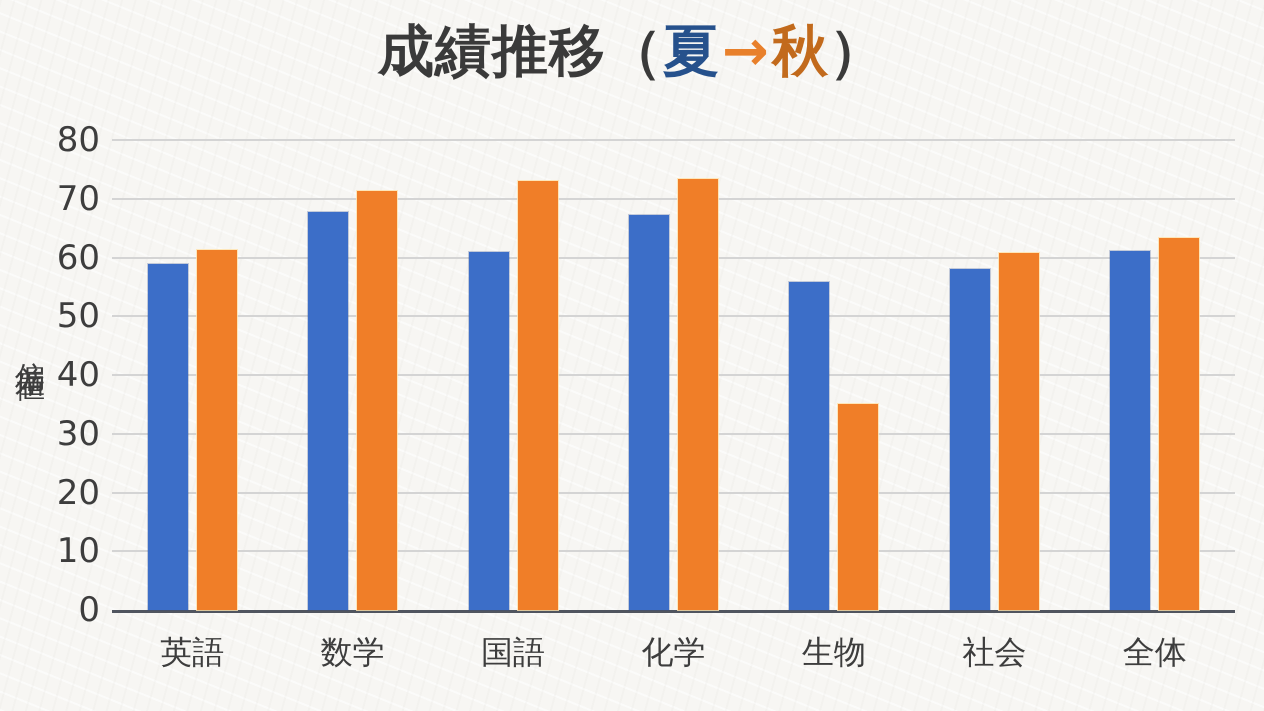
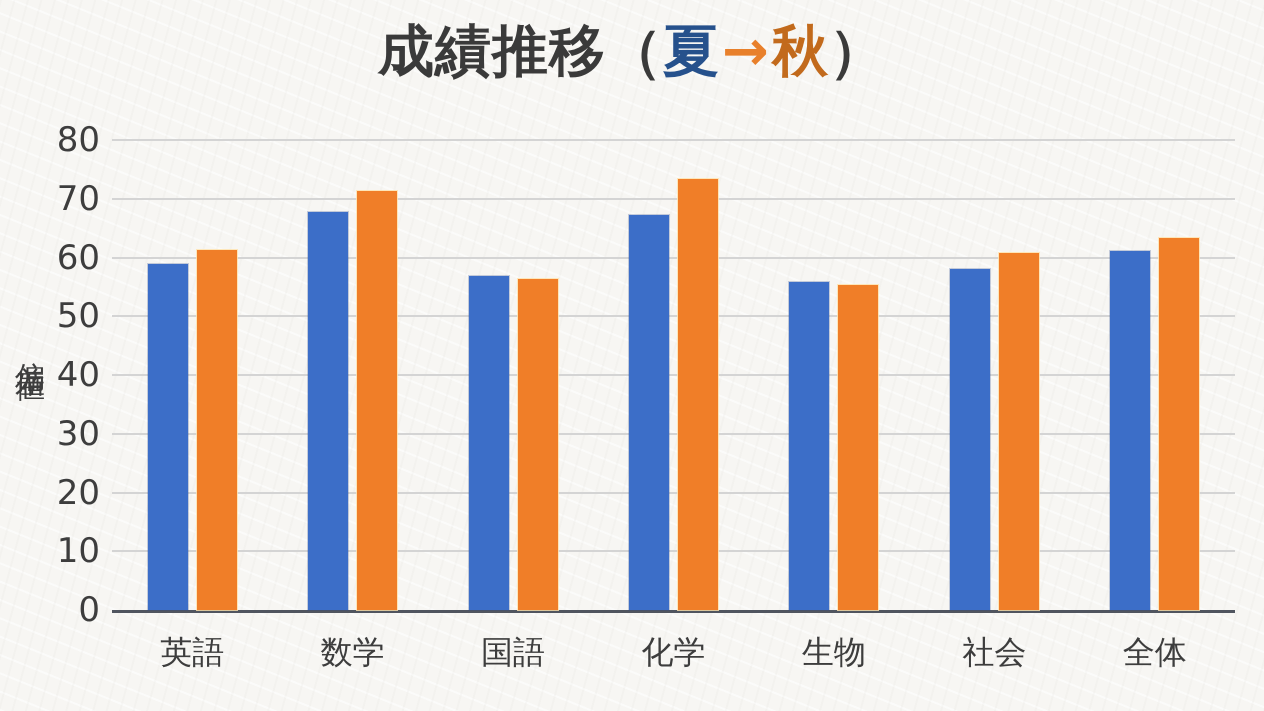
夏/国語: 61 -> 57
秋/国語: 73 -> 56
秋/生物: 35 -> 55
